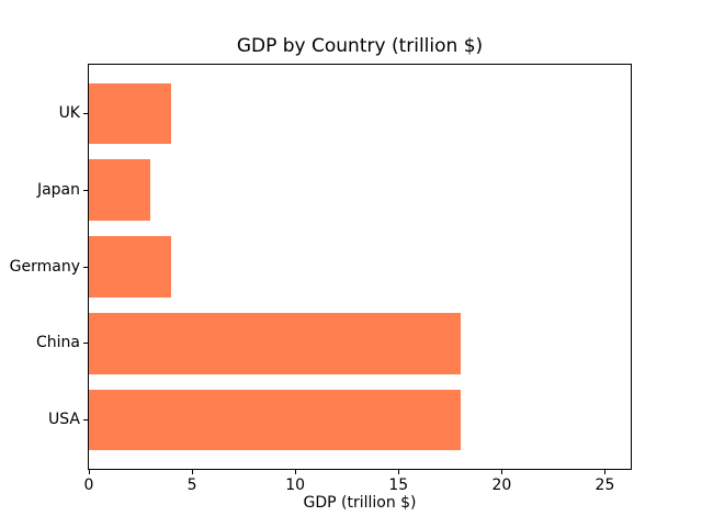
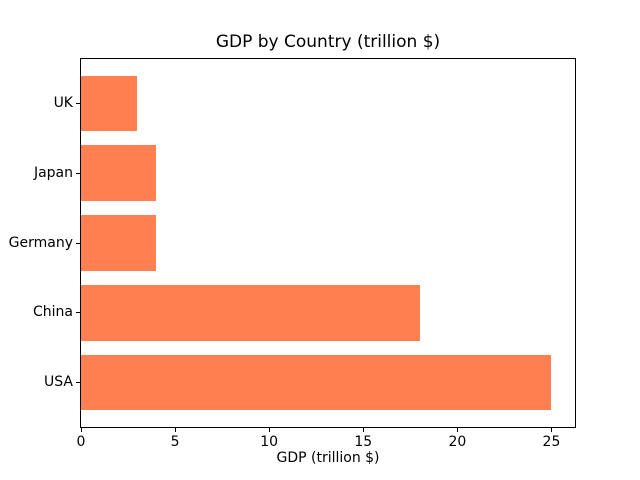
UK: 4 -> 3
Japan: 3 -> 4
USA: 18 -> 25
